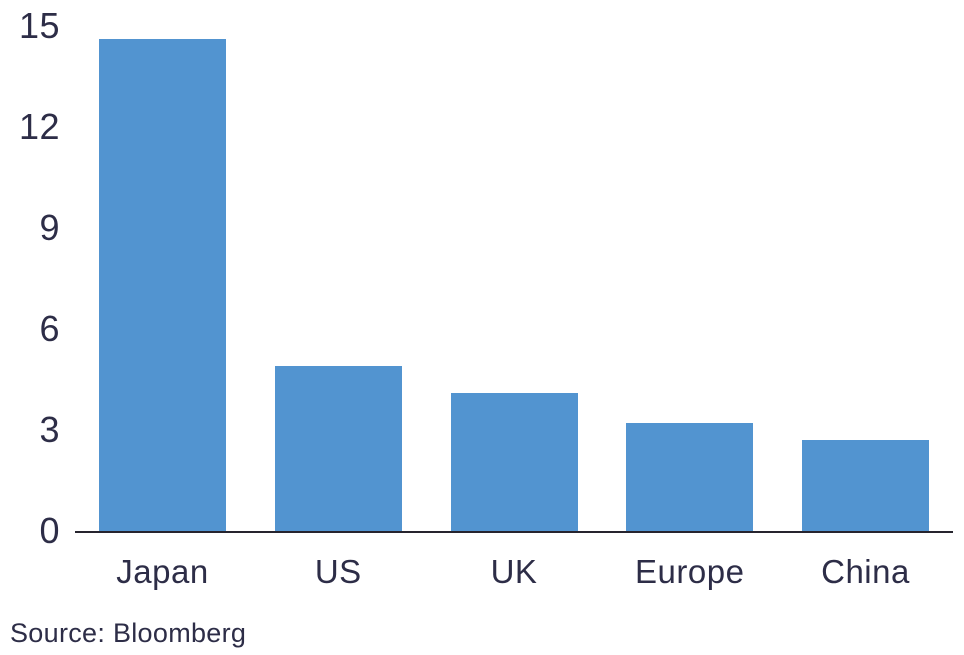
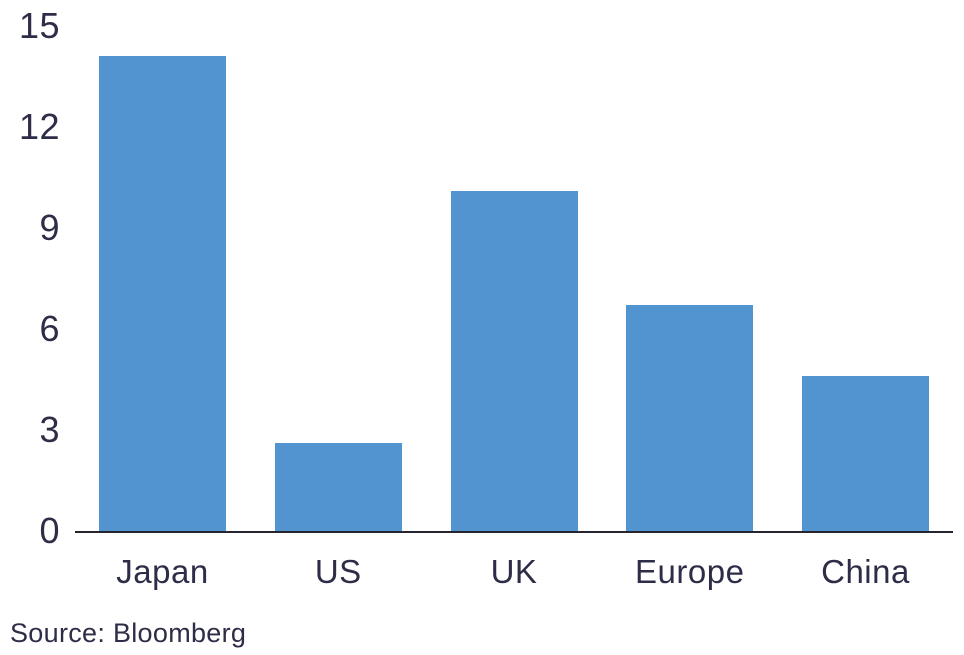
Japan: 14.6 -> 14.1
US: 4.9 -> 2.6
UK: 4.1 -> 10.1
Europe: 3.2 -> 6.7
China: 2.7 -> 4.6
